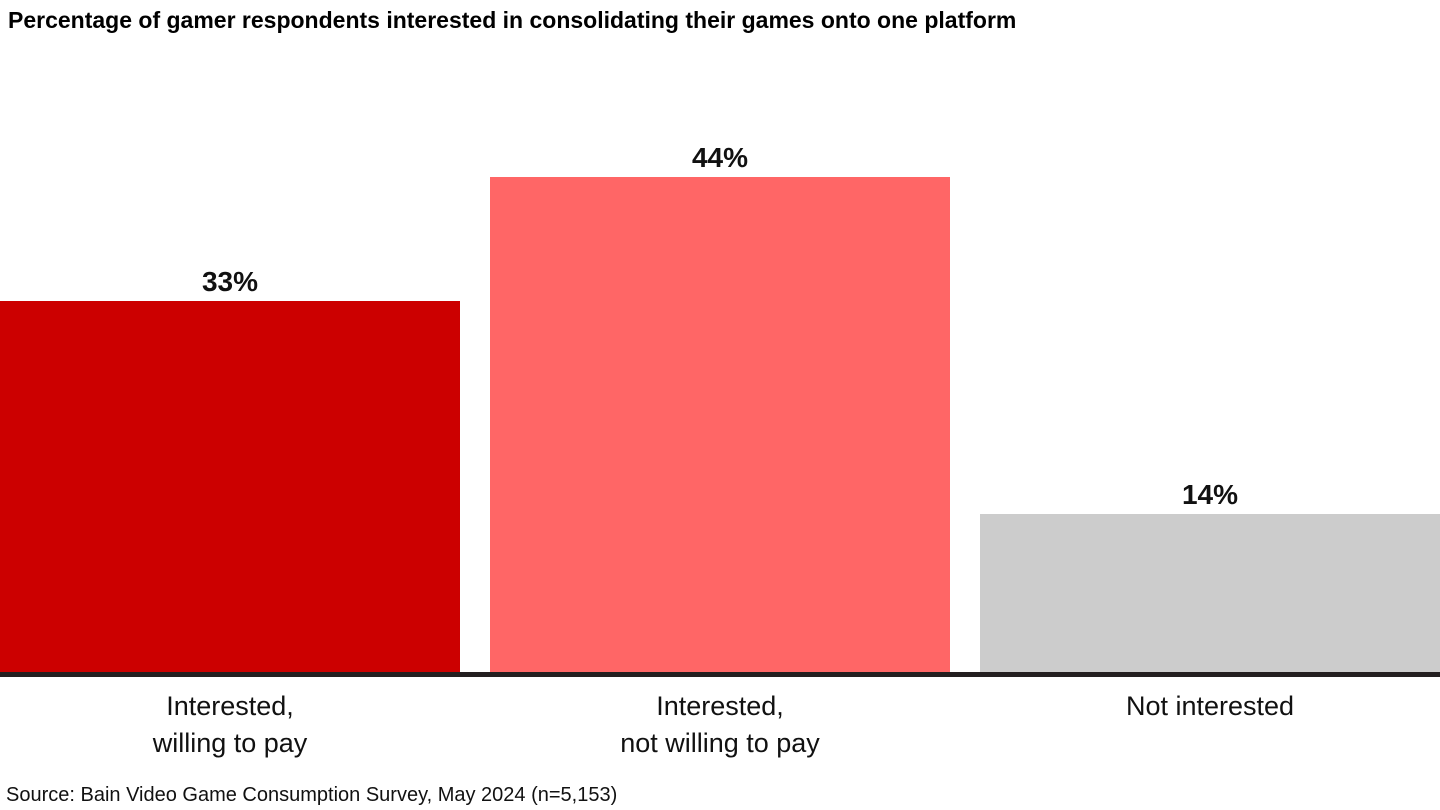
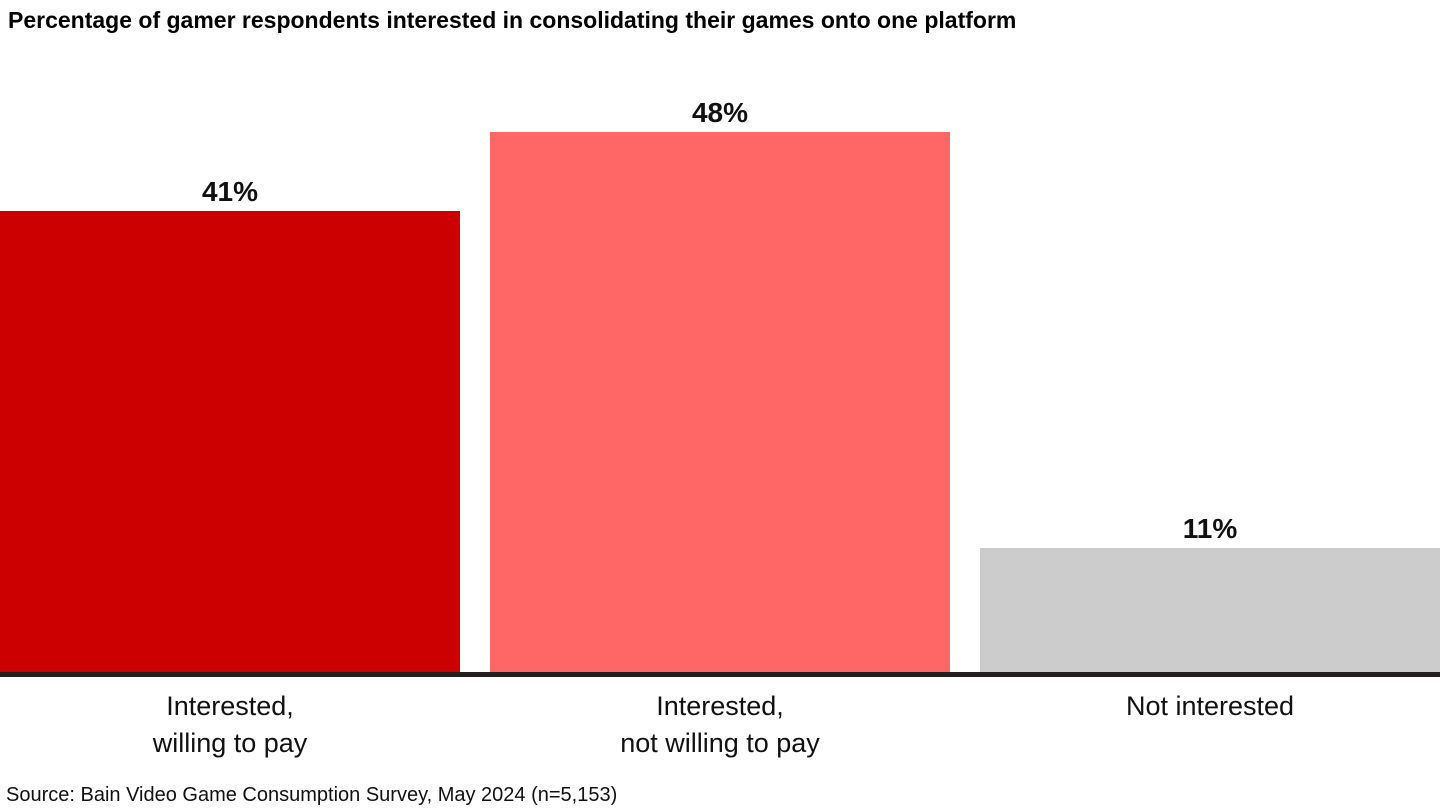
Interested, willing to pay: 33% -> 41%
Interested, not willing to pay: 44% -> 48%
Not interested: 14% -> 11%
